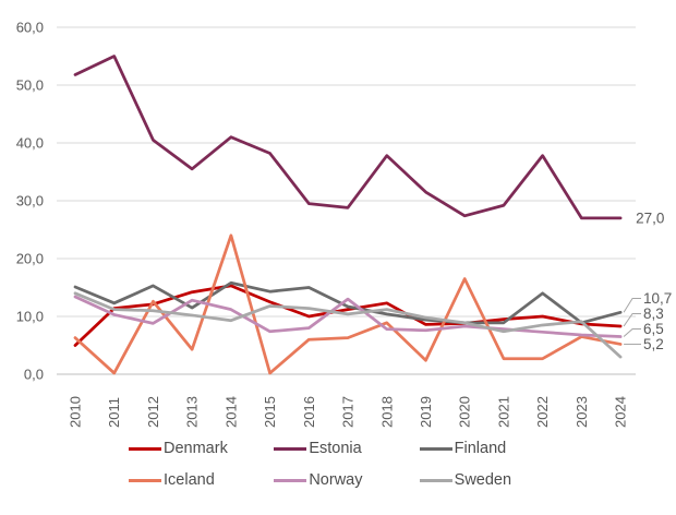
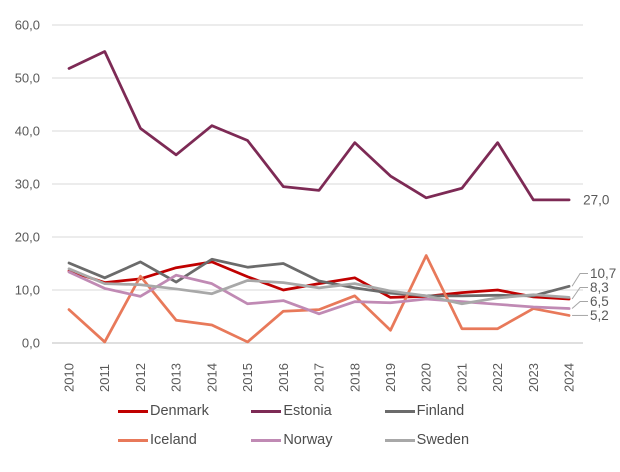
Denmark/2010: 5 -> 14
Iceland/2014: 24 -> 3
Norway/2017: 13 -> 6
Finland/2022: 14 -> 9
Sweden/2024: 3 -> 9
